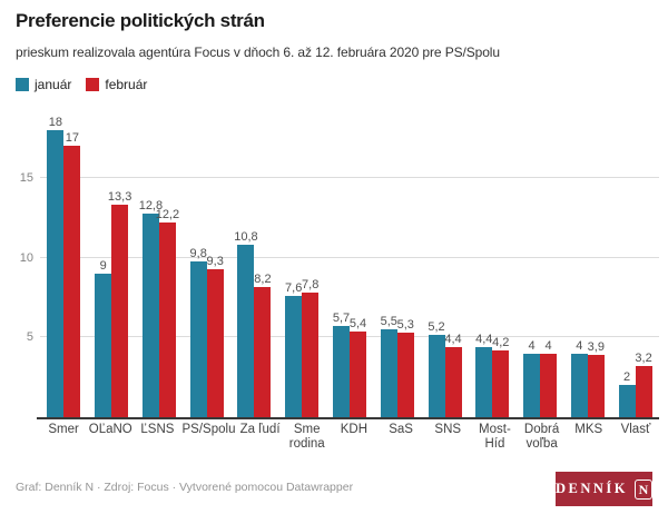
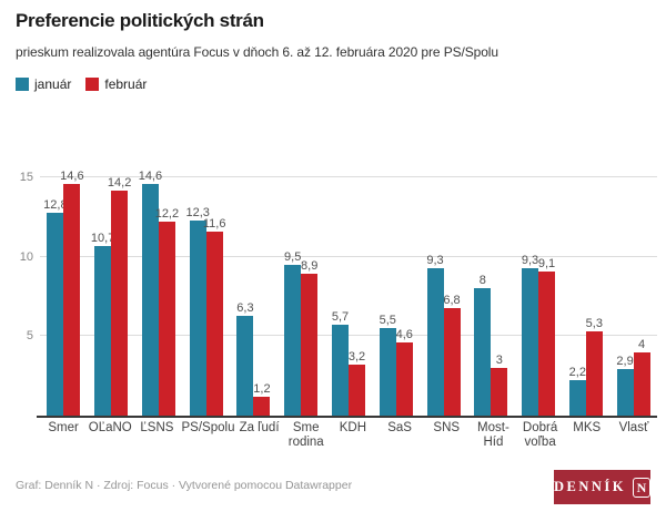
január/Smer: 18 -> 12,8
február/Smer: 17 -> 14,6
január/OĽaNO: 9 -> 10,7
február/OĽaNO: 13,3 -> 14,2
január/ĽSNS: 12,8 -> 14,6
január/PS/Spolu: 9,8 -> 12,3
február/PS/Spolu: 9,3 -> 11,6
január/Za ľudí: 10,8 -> 6,3
február/Za ľudí: 8,2 -> 1,2
január/Sme rodina: 7,6 -> 9,5
február/Sme rodina: 7,8 -> 8,9
február/KDH: 5,4 -> 3,2
február/SaS: 5,3 -> 4,6
január/SNS: 5,2 -> 9,3
február/SNS: 4,4 -> 6,8
január/Most-Híd: 4,4 -> 8
február/Most-Híd: 4,2 -> 3
január/Dobrá voľba: 4 -> 9,3
február/Dobrá voľba: 4 -> 9,1
január/MKS: 4 -> 2,2
február/MKS: 3,9 -> 5,3
január/Vlasť: 2 -> 2,9
február/Vlasť: 3,2 -> 4
